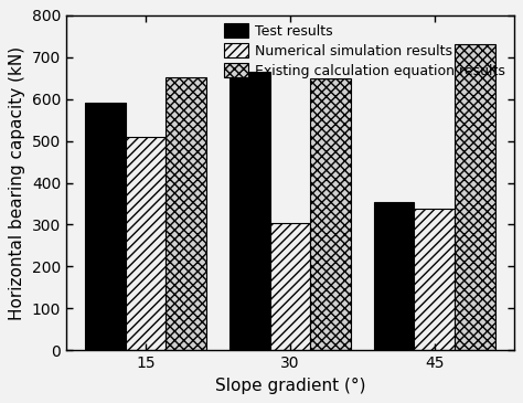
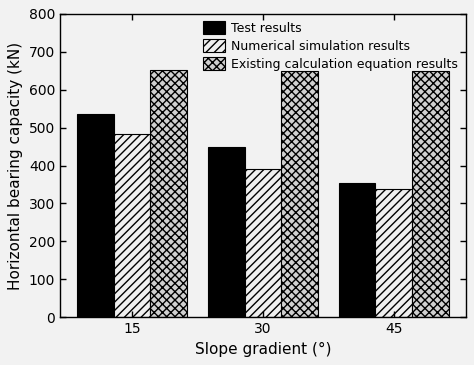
Test results/15: 590 -> 535
Numerical simulation results/15: 510 -> 482
Test results/30: 665 -> 448
Numerical simulation results/30: 305 -> 392
Existing calculation equation results/45: 730 -> 650
